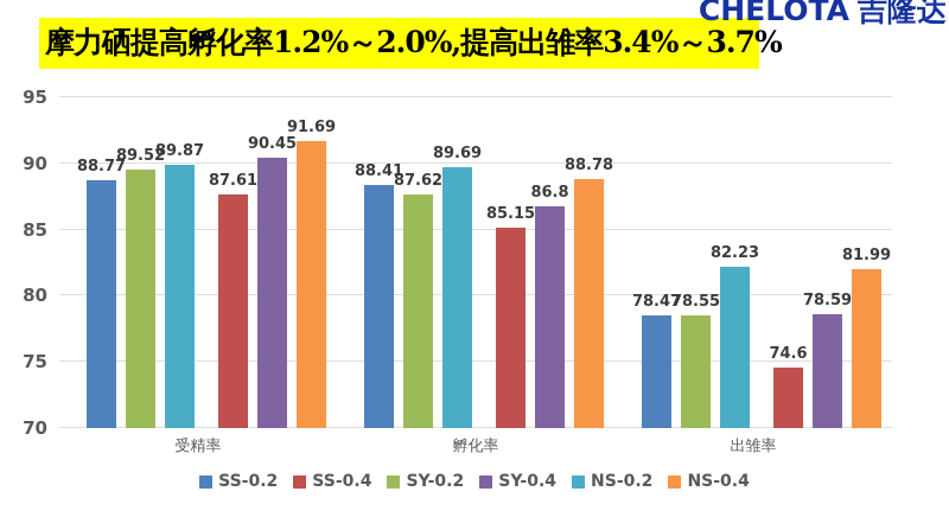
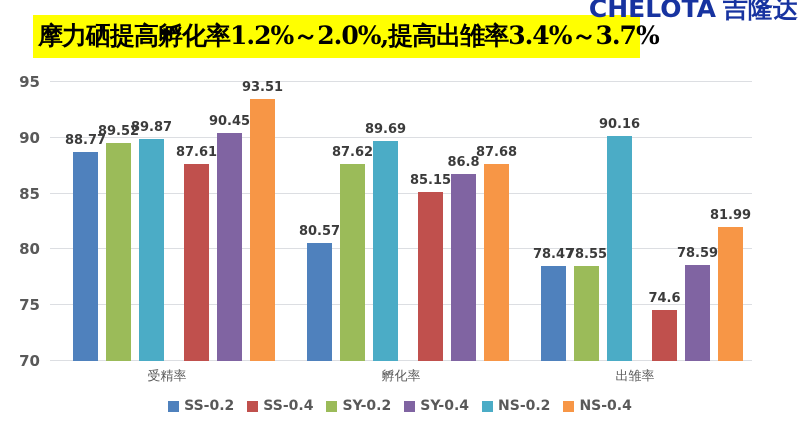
NS-0.4/受精率: 91.69 -> 93.51
SS-0.2/孵化率: 88.41 -> 80.57
NS-0.4/孵化率: 88.78 -> 87.68
NS-0.2/出雏率: 82.23 -> 90.16
